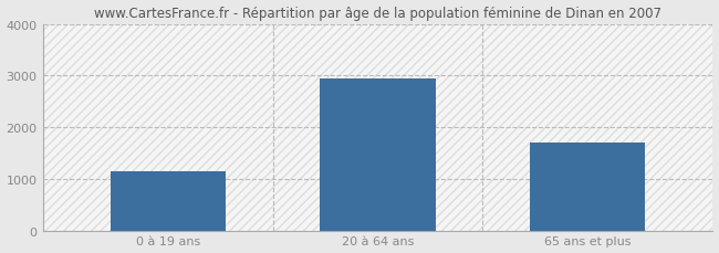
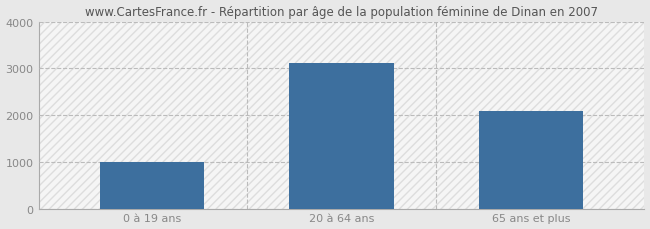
0 à 19 ans: 1150 -> 1000
20 à 64 ans: 2950 -> 3120
65 ans et plus: 1700 -> 2090
